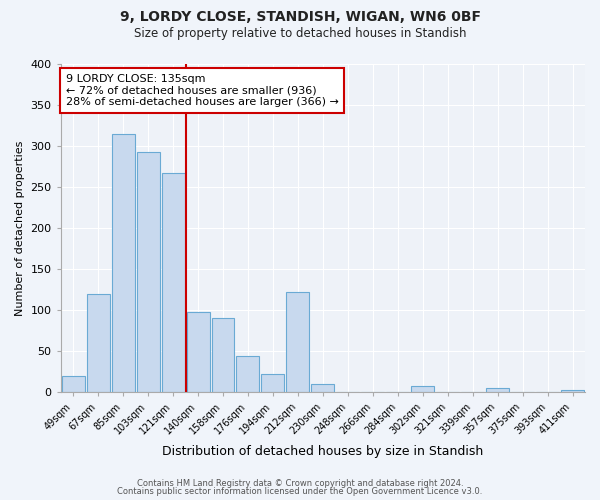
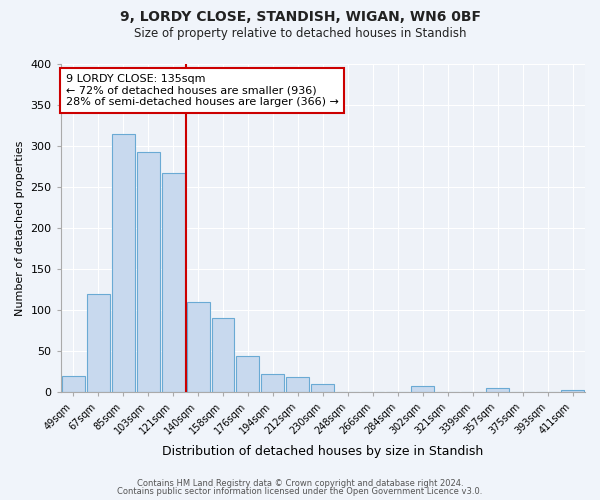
140sqm: 98 -> 110
212sqm: 122 -> 18
